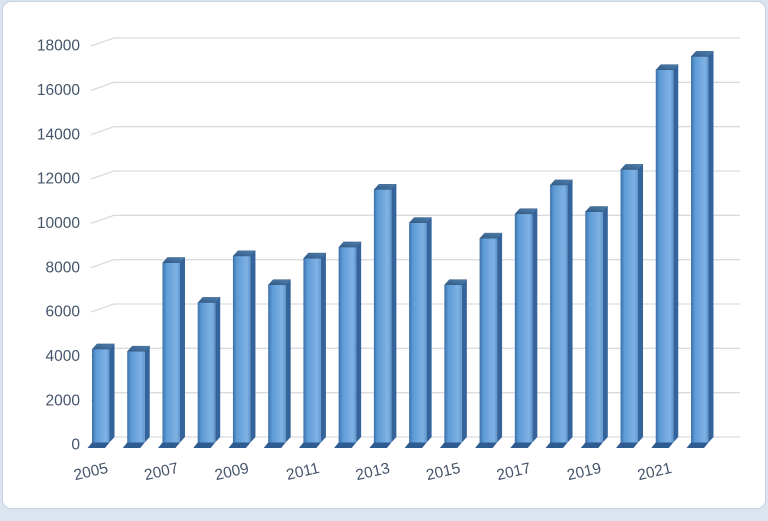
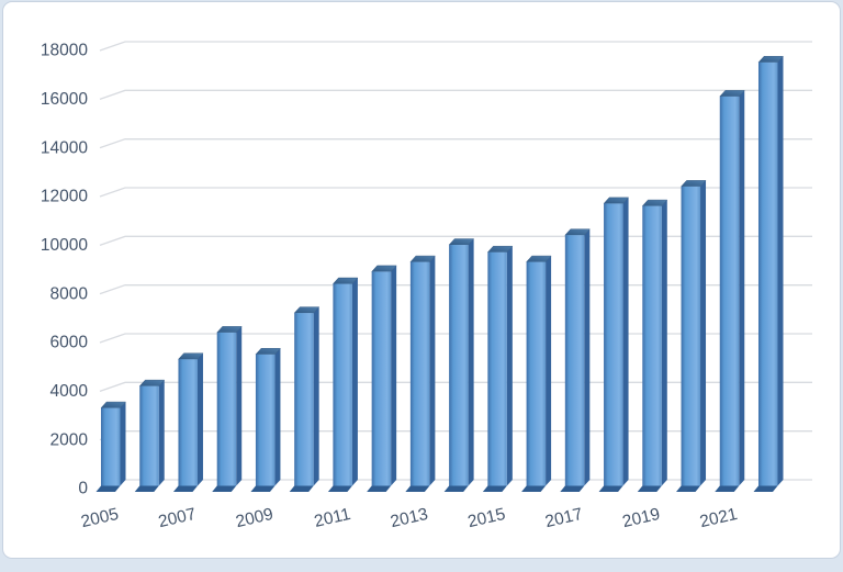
2005: 4200 -> 3200
2007: 8100 -> 5200
2009: 8400 -> 5400
2013: 11400 -> 9200
2015: 7100 -> 9600
2019: 10400 -> 11500
2021: 16800 -> 16000
